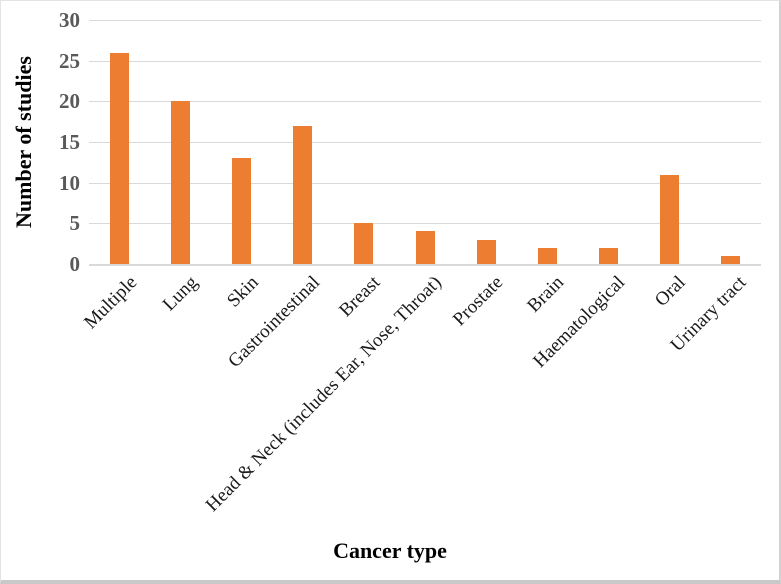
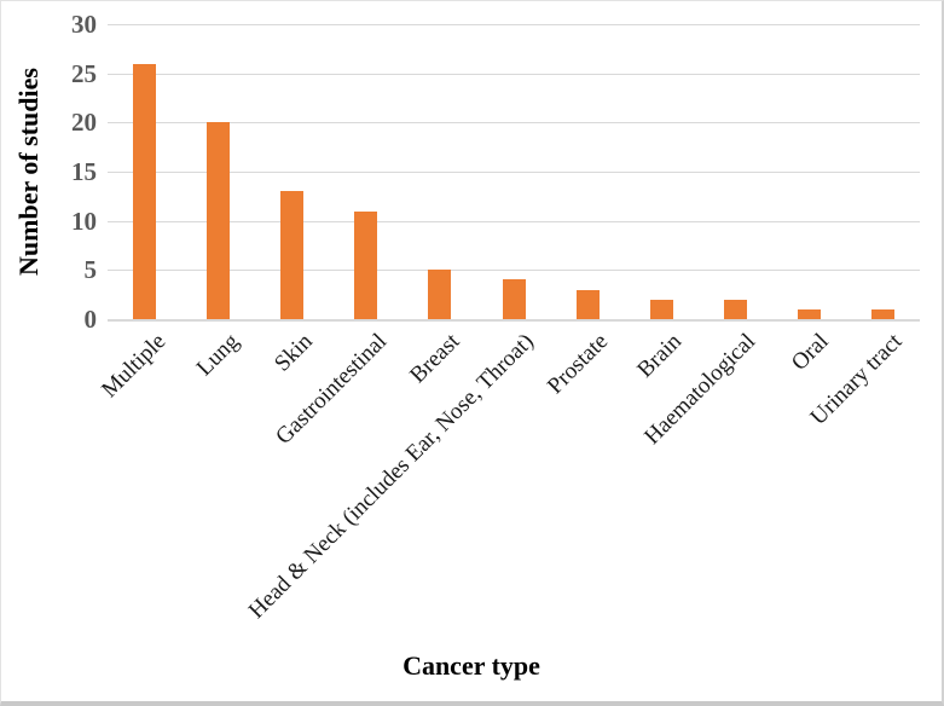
Gastrointestinal: 17 -> 11
Oral: 11 -> 1
